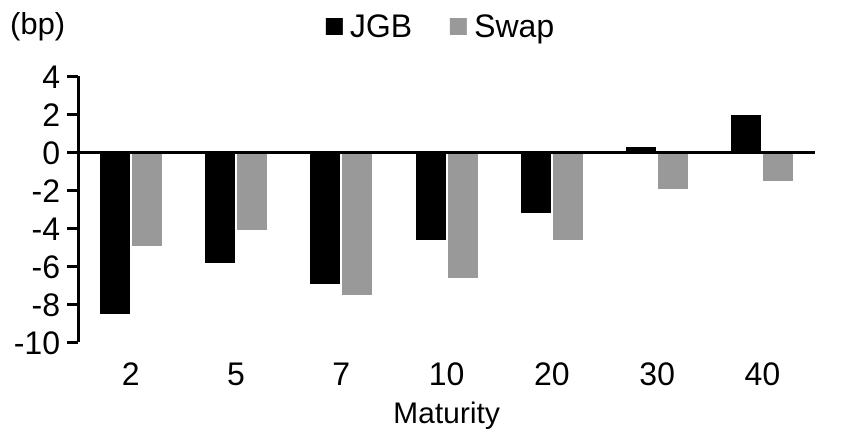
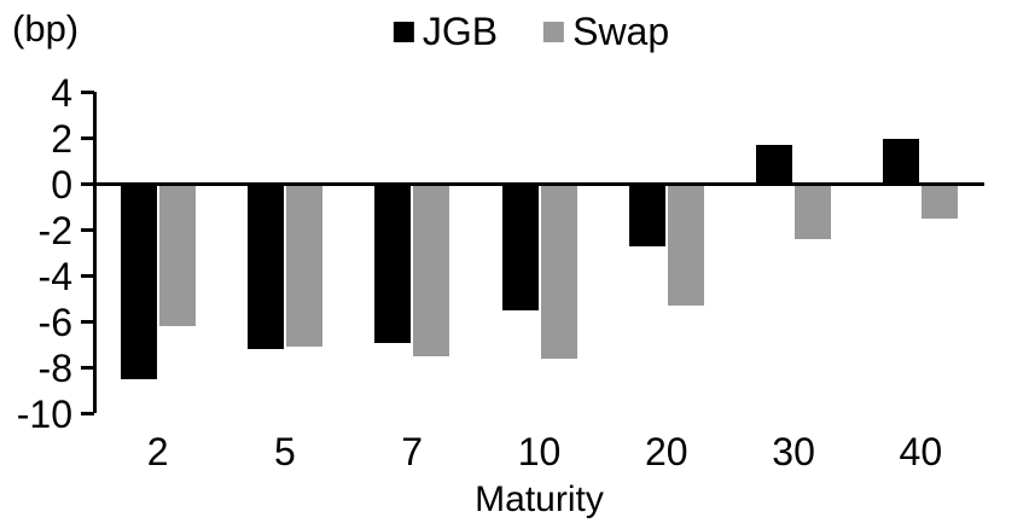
Swap/2: -4.9 -> -6.2
JGB/5: -5.8 -> -7.2
Swap/5: -4.1 -> -7.1
JGB/10: -4.6 -> -5.5
Swap/10: -6.6 -> -7.6
JGB/20: -3.2 -> -2.7
Swap/20: -4.6 -> -5.3
JGB/30: 0.3 -> 1.7
Swap/30: -1.9 -> -2.4
